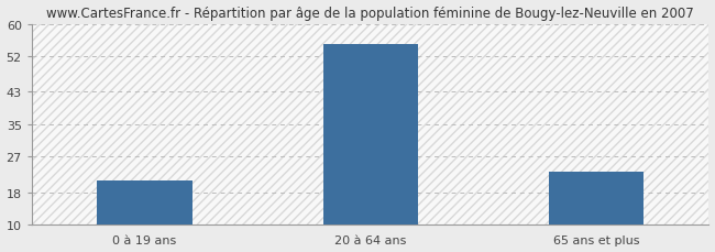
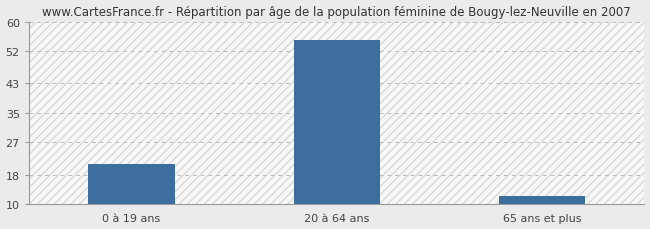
65 ans et plus: 23 -> 12
